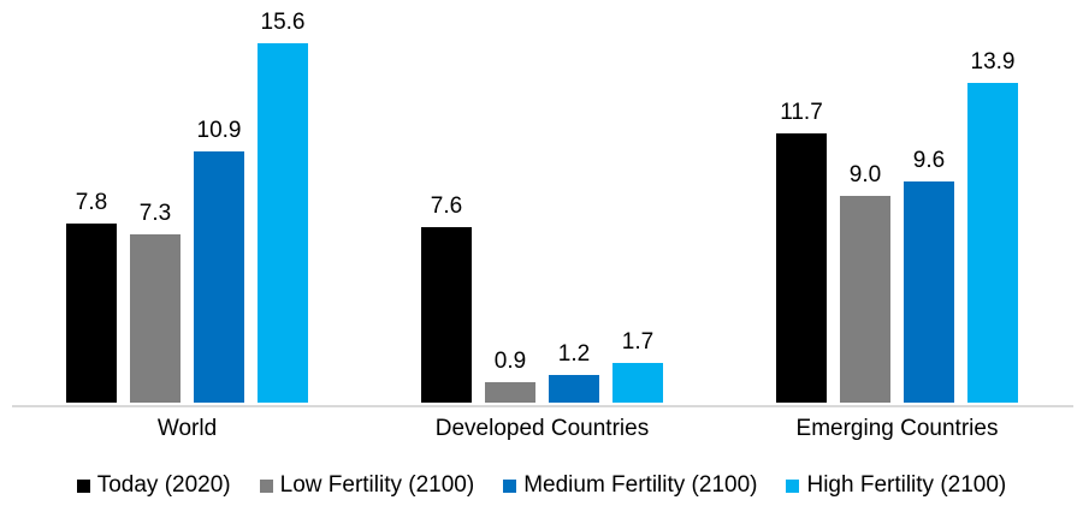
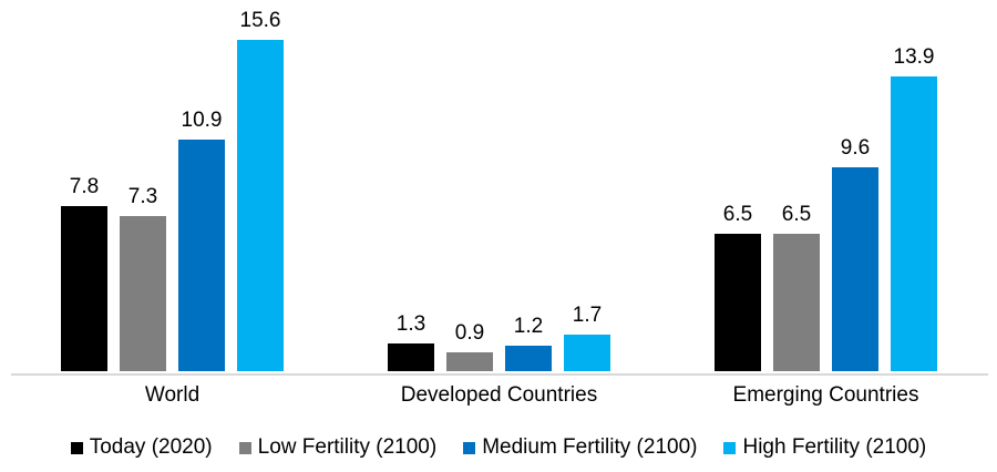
Today (2020)/Developed Countries: 7.6 -> 1.3
Today (2020)/Emerging Countries: 11.7 -> 6.5
Low Fertility (2100)/Emerging Countries: 9.0 -> 6.5
